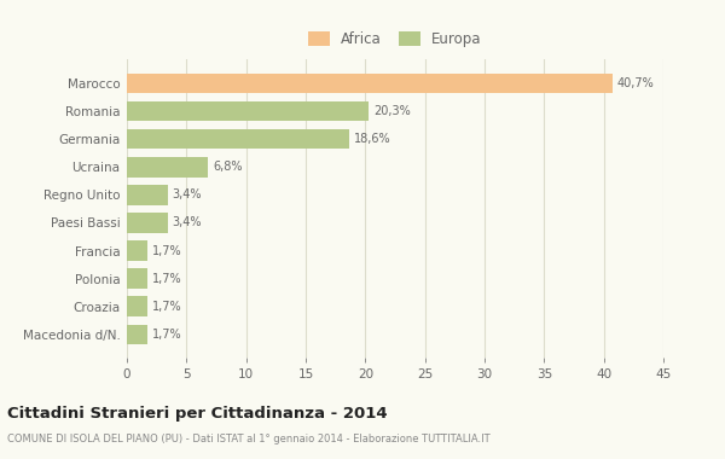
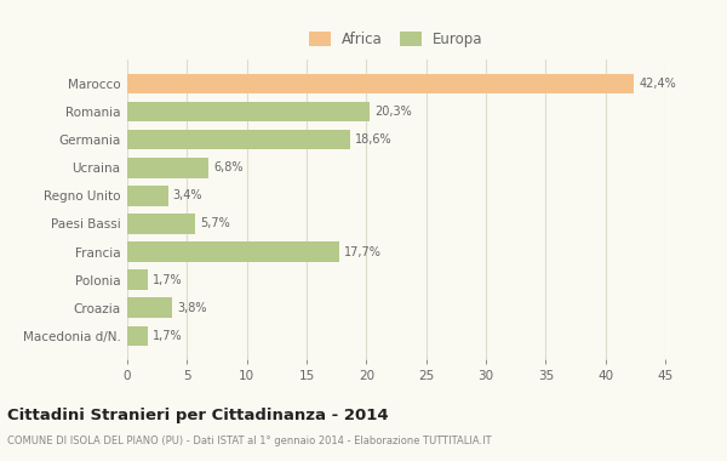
Marocco: 40,7% -> 42,4%
Paesi Bassi: 3,4% -> 5,7%
Francia: 1,7% -> 17,7%
Croazia: 1,7% -> 3,8%
